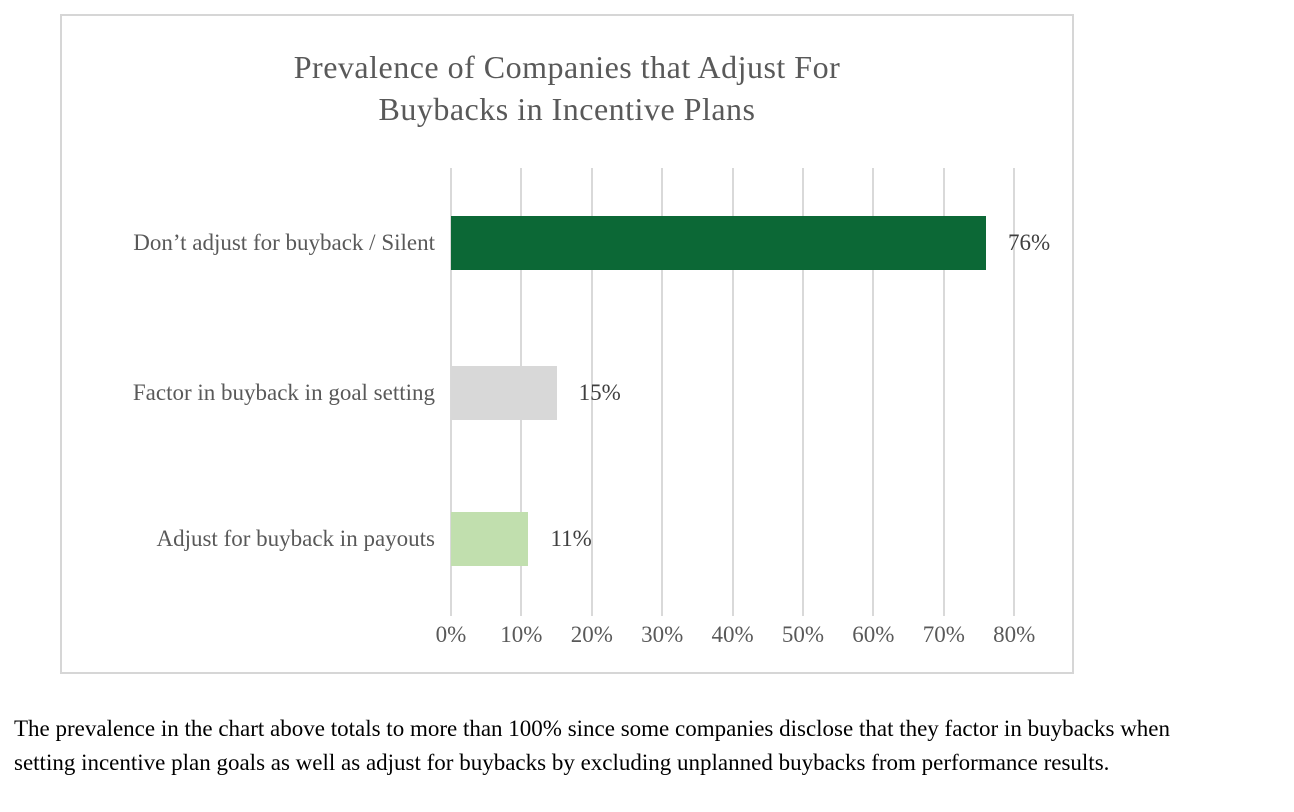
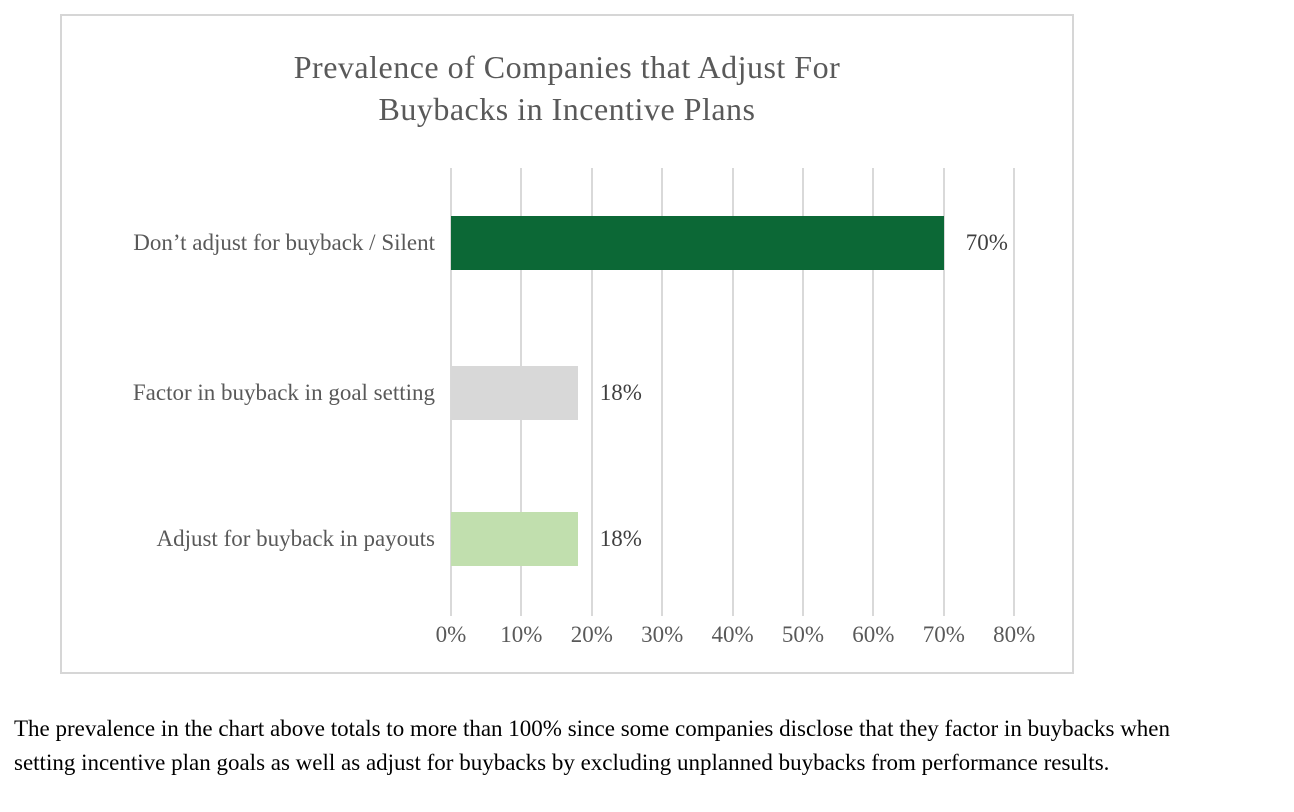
Don’t adjust for buyback / Silent: 76% -> 70%
Factor in buyback in goal setting: 15% -> 18%
Adjust for buyback in payouts: 11% -> 18%
